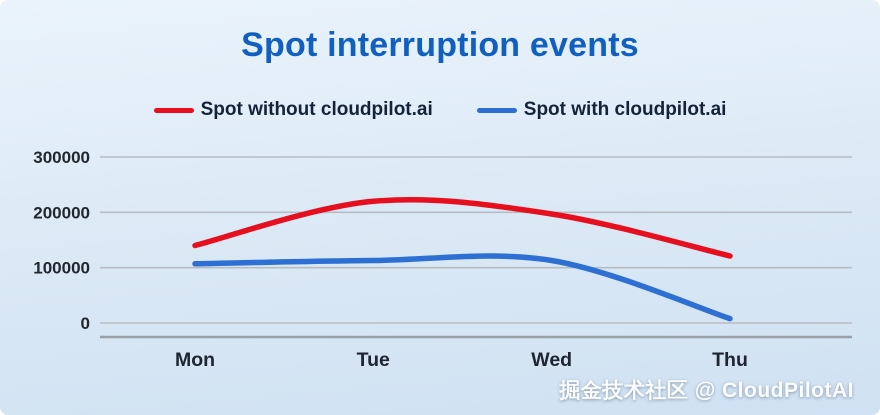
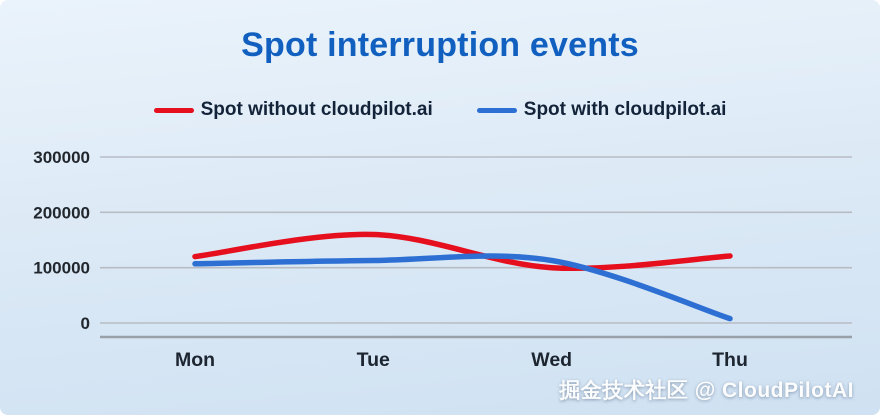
Spot without cloudpilot.ai/Mon: 140000 -> 120000
Spot without cloudpilot.ai/Tue: 220000 -> 160000
Spot without cloudpilot.ai/Wed: 200000 -> 100000
